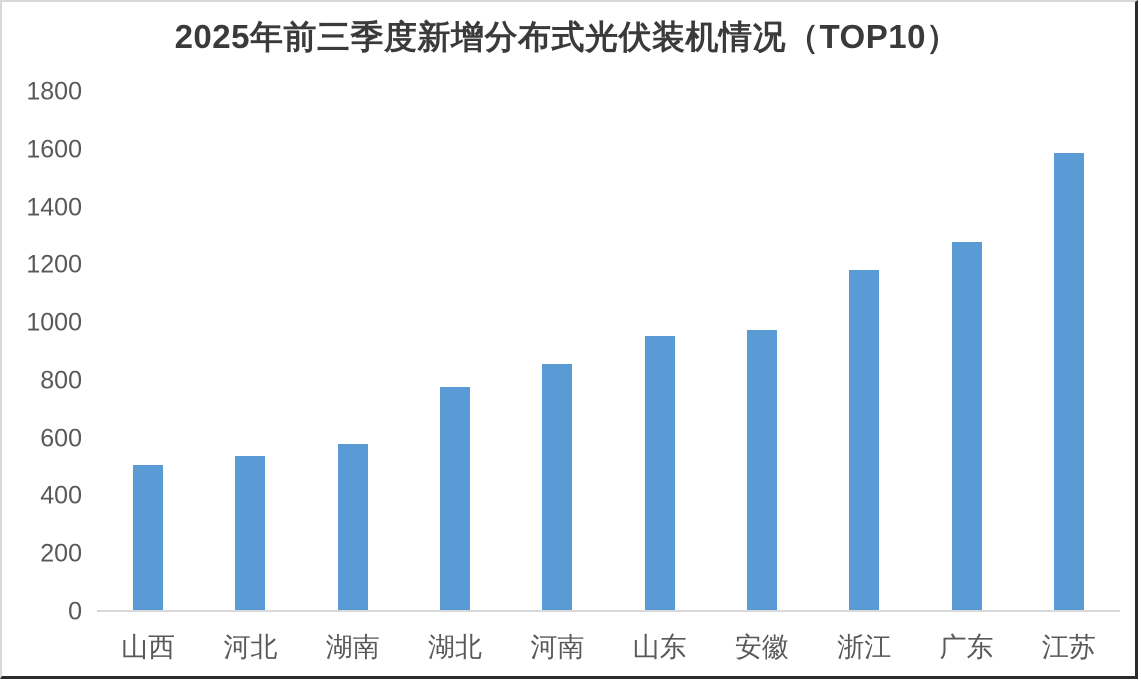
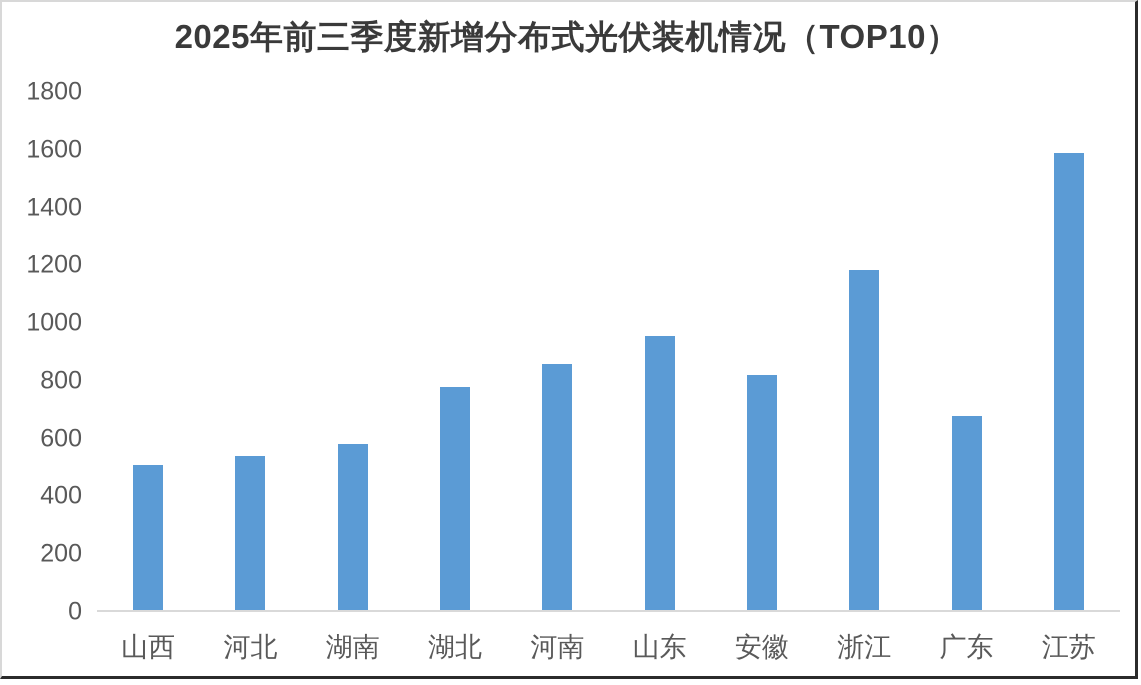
安徽: 980 -> 820
广东: 1280 -> 680
